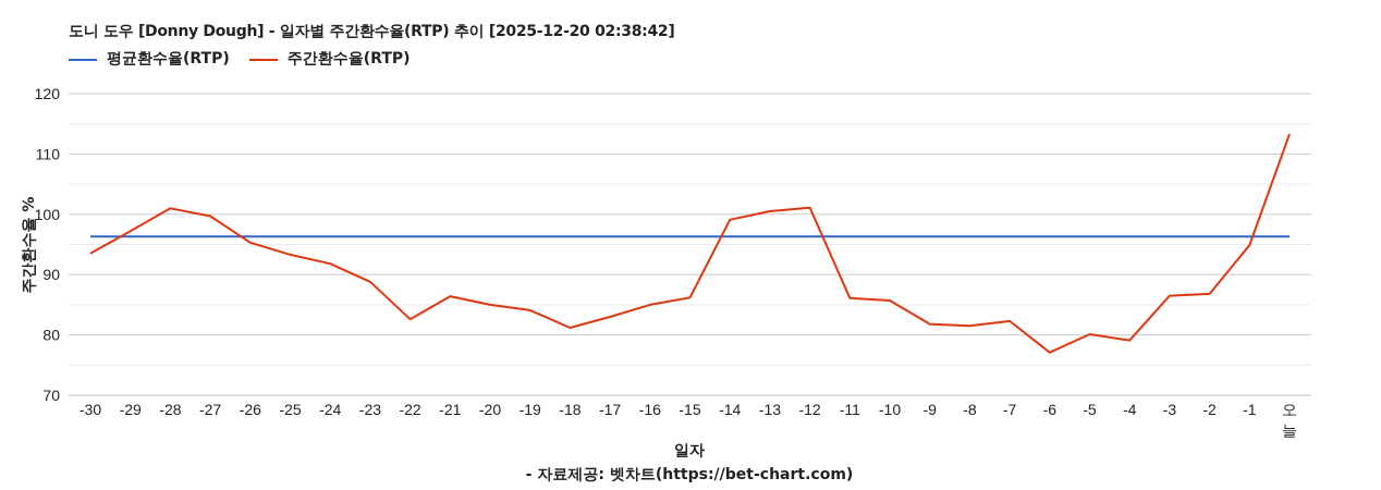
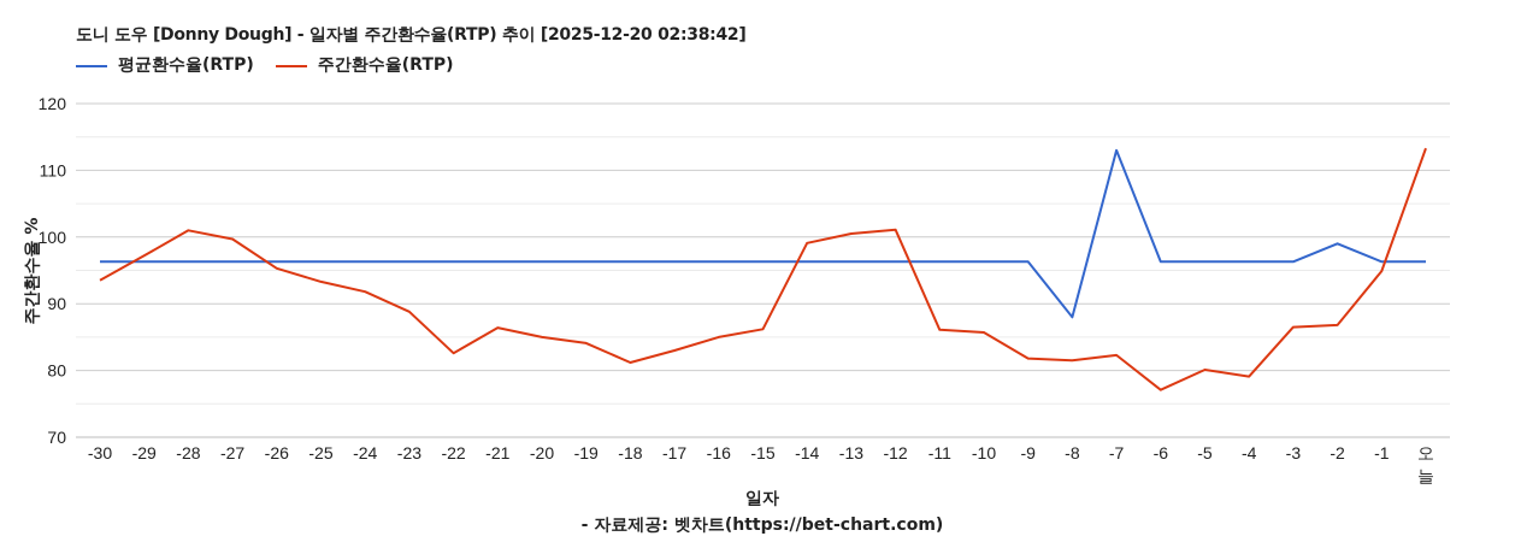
평균환수율(RTP)/-8: 96 -> 88
평균환수율(RTP)/-7: 96 -> 113
평균환수율(RTP)/-2: 96 -> 99
